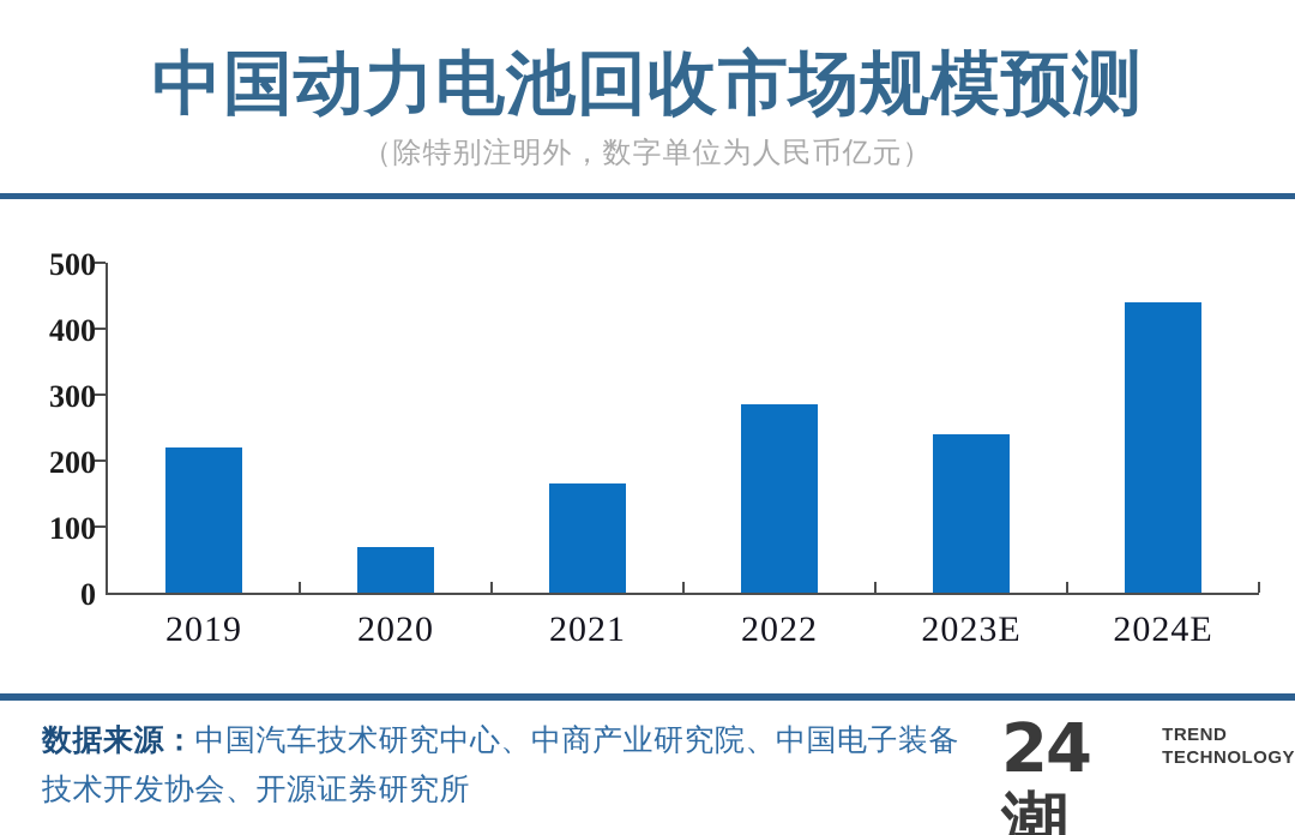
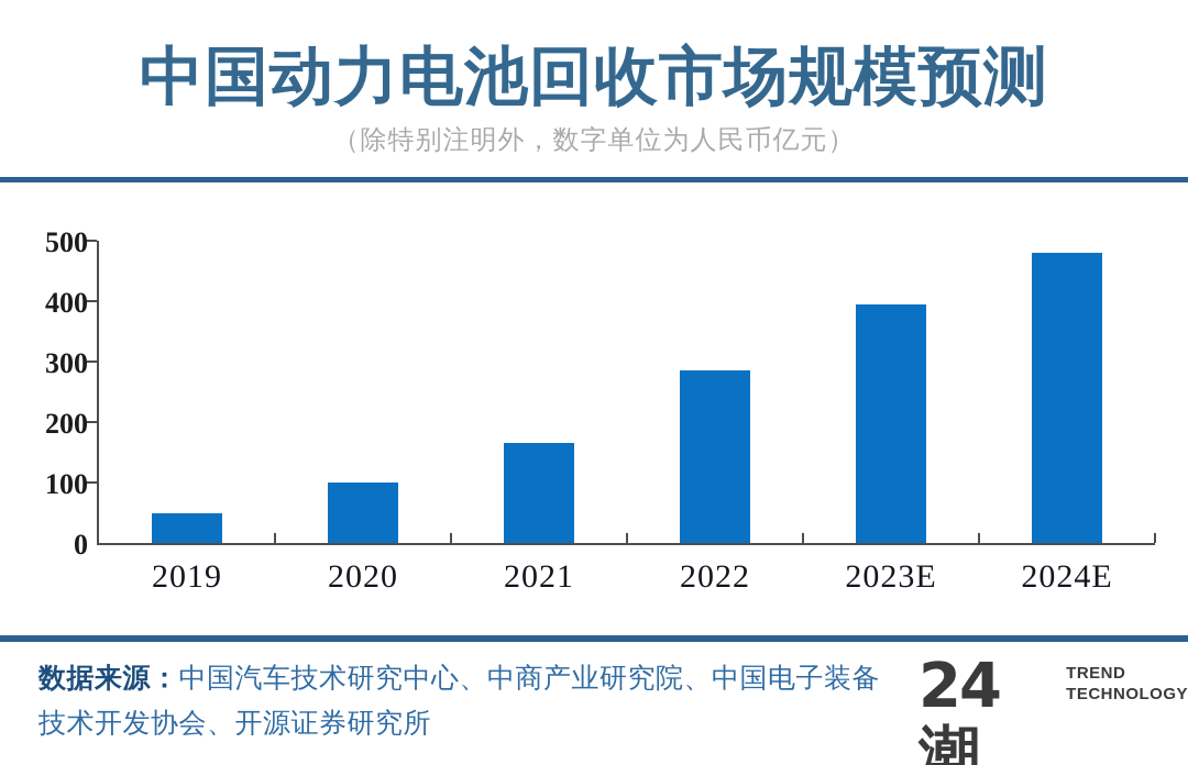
2019: 220 -> 50
2020: 70 -> 100
2023E: 240 -> 400
2024E: 440 -> 480
